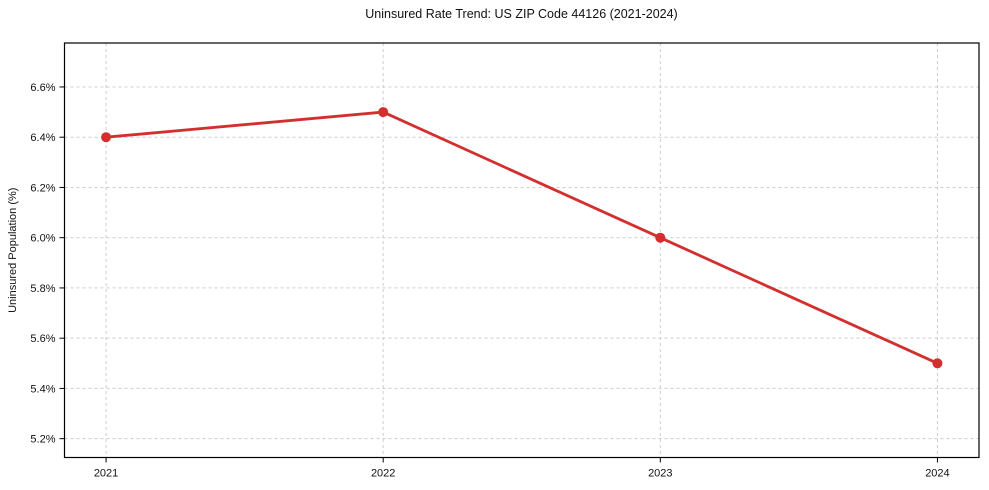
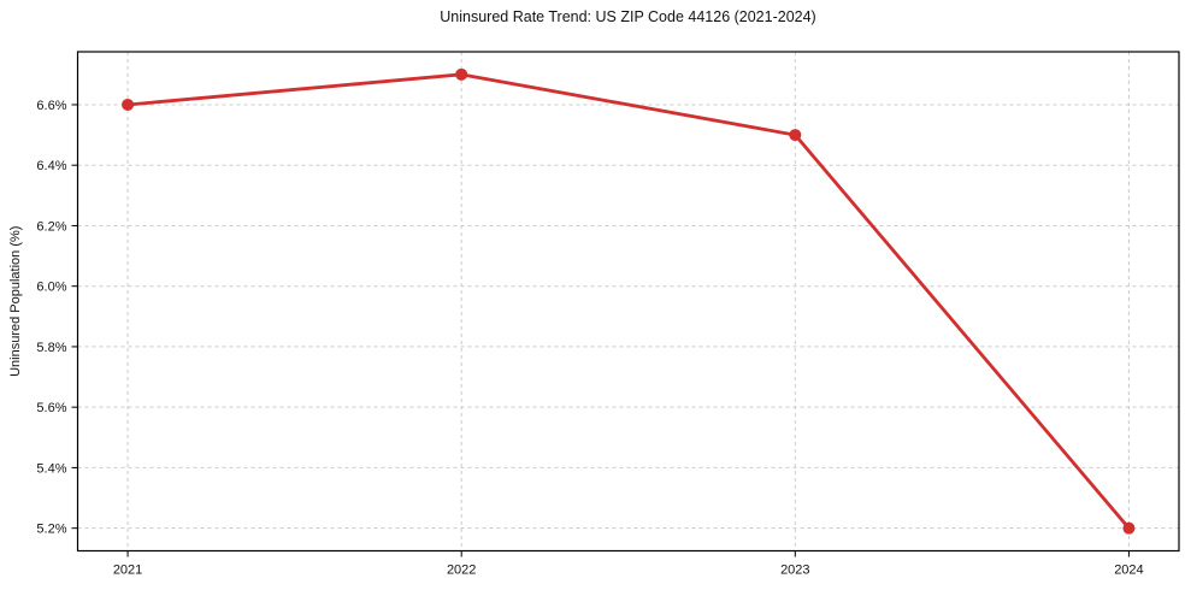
2021: 6.4% -> 6.6%
2022: 6.5% -> 6.7%
2023: 6.0% -> 6.5%
2024: 5.5% -> 5.2%
